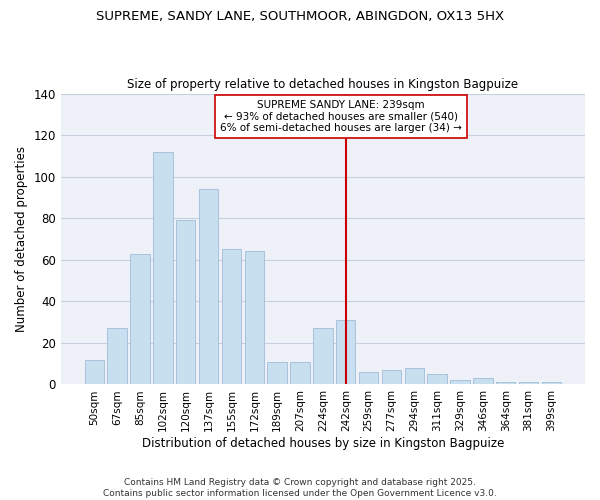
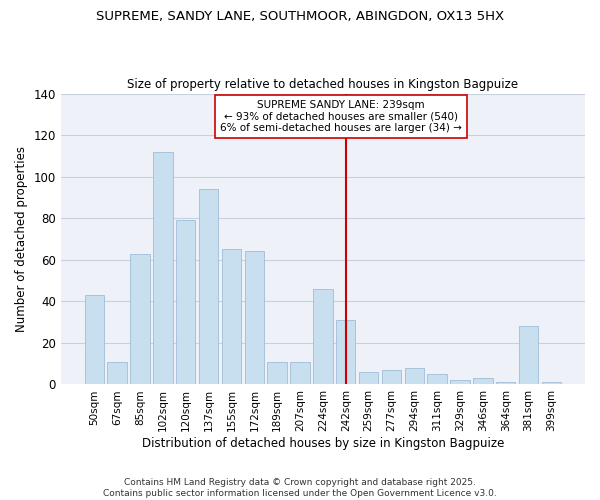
50sqm: 12 -> 43
67sqm: 27 -> 11
224sqm: 27 -> 46
381sqm: 1 -> 28
